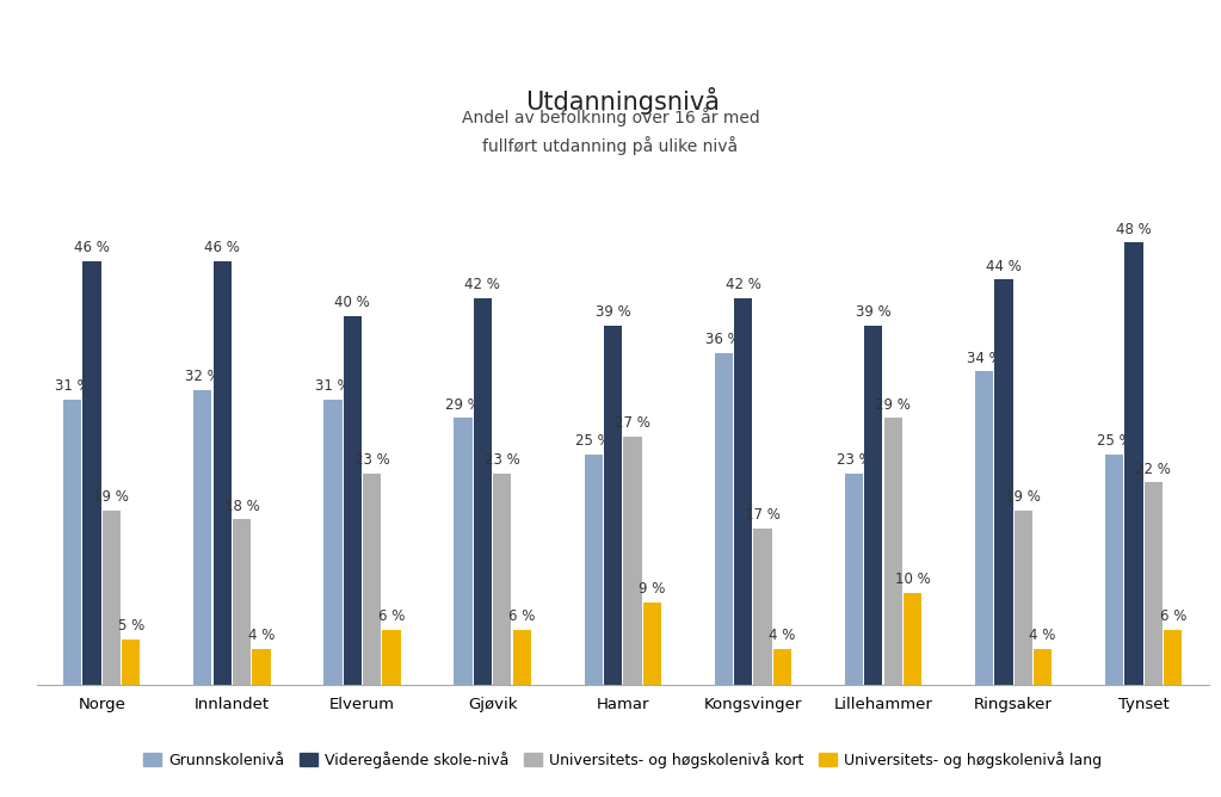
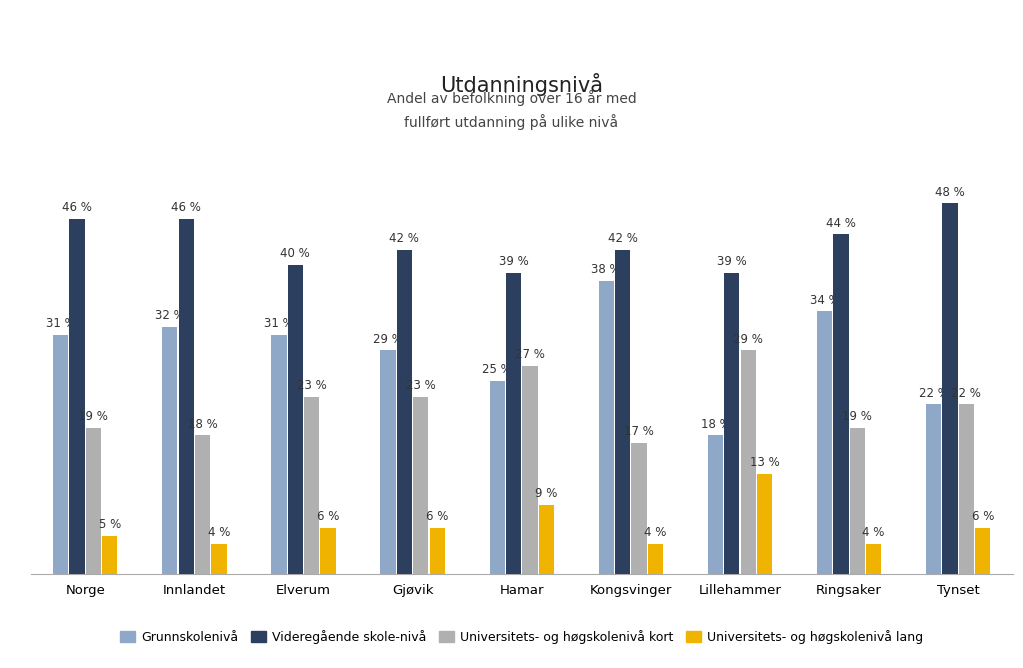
Grunnskolenivå/Kongsvinger: 36 -> 38
Grunnskolenivå/Lillehammer: 23 -> 18
Universitets- og høgskolenivå lang/Lillehammer: 10 -> 13
Grunnskolenivå/Tynset: 25 -> 22
